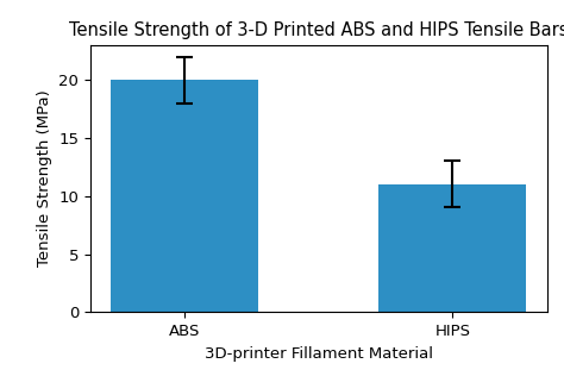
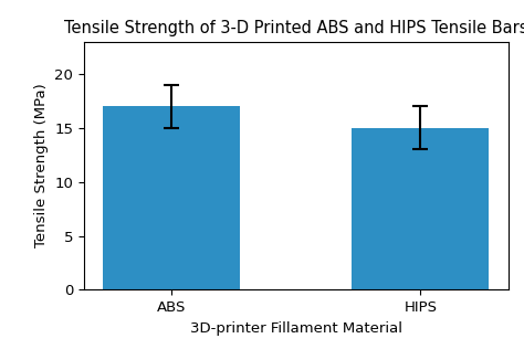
ABS: 20 -> 17
HIPS: 11 -> 15
